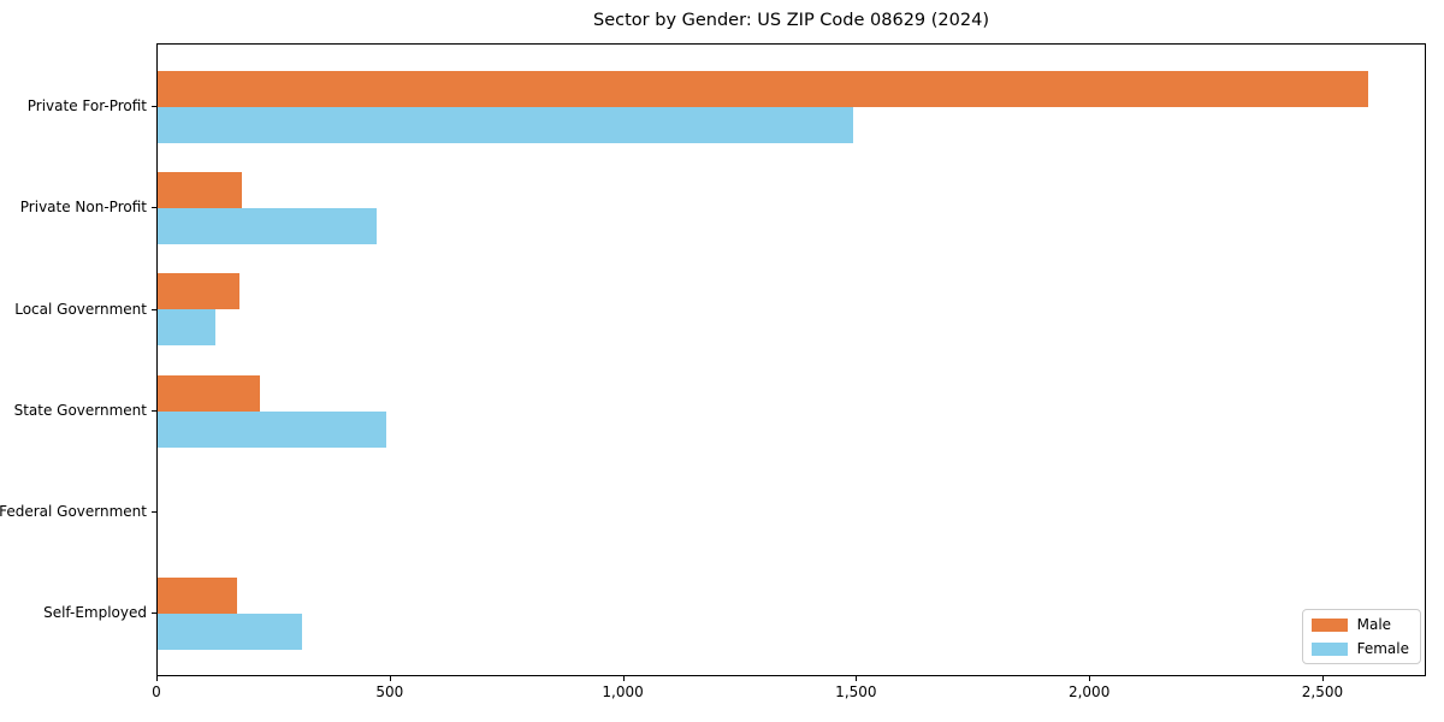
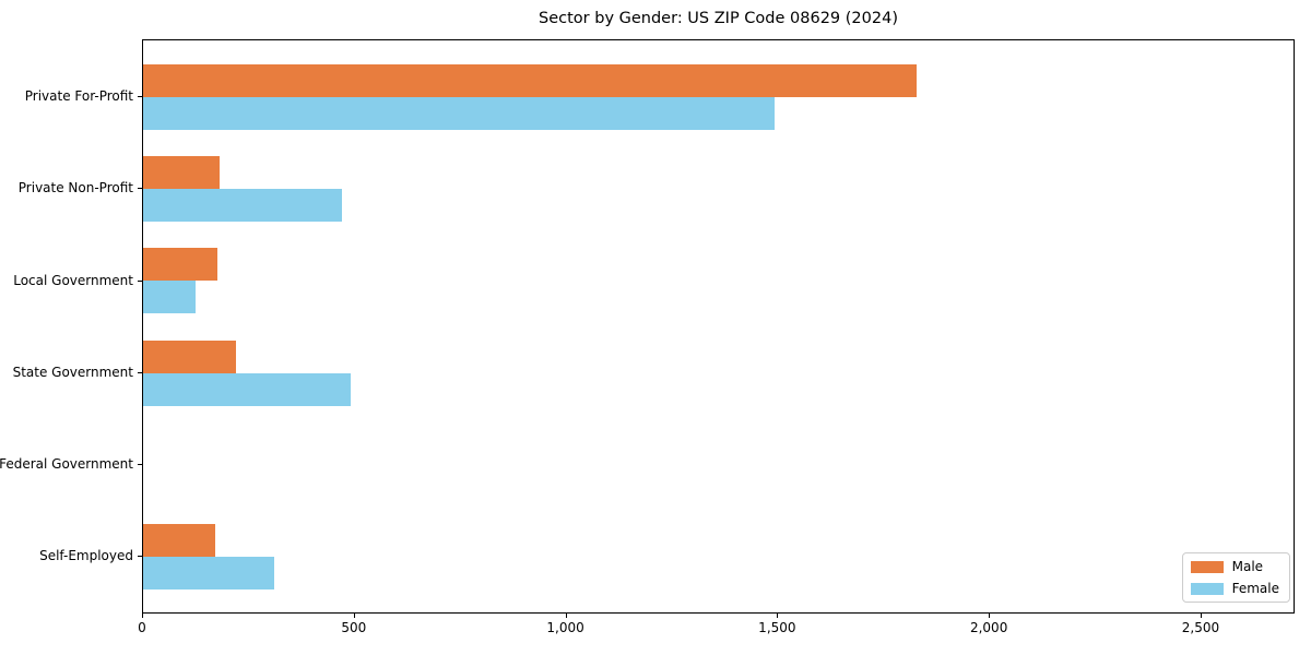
Male/Private For-Profit: 2600 -> 1830
